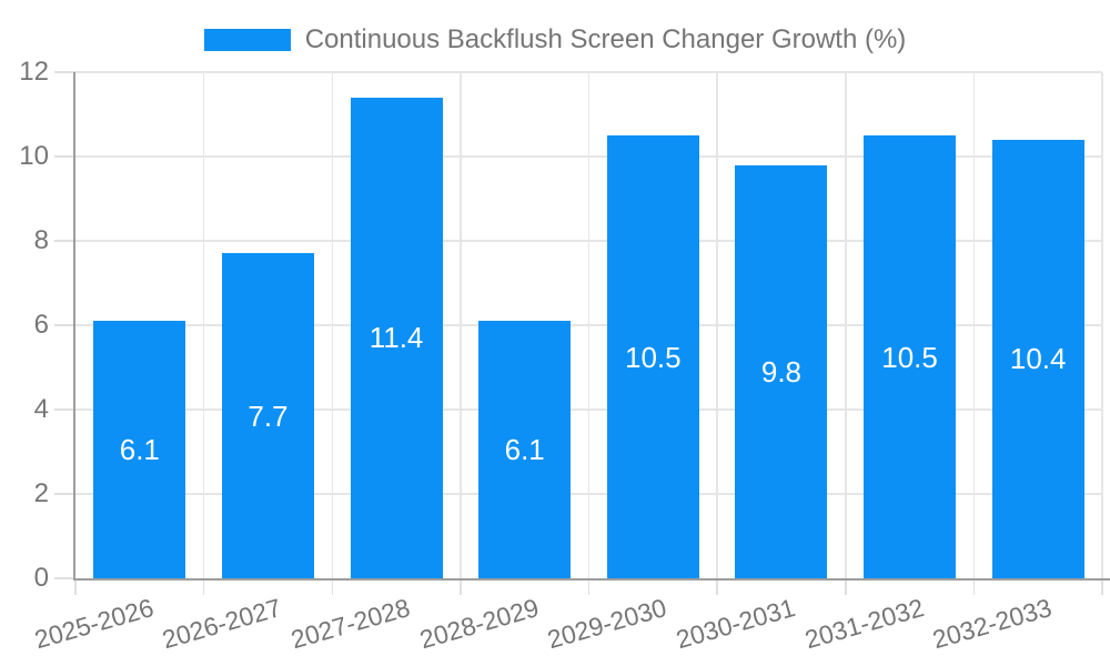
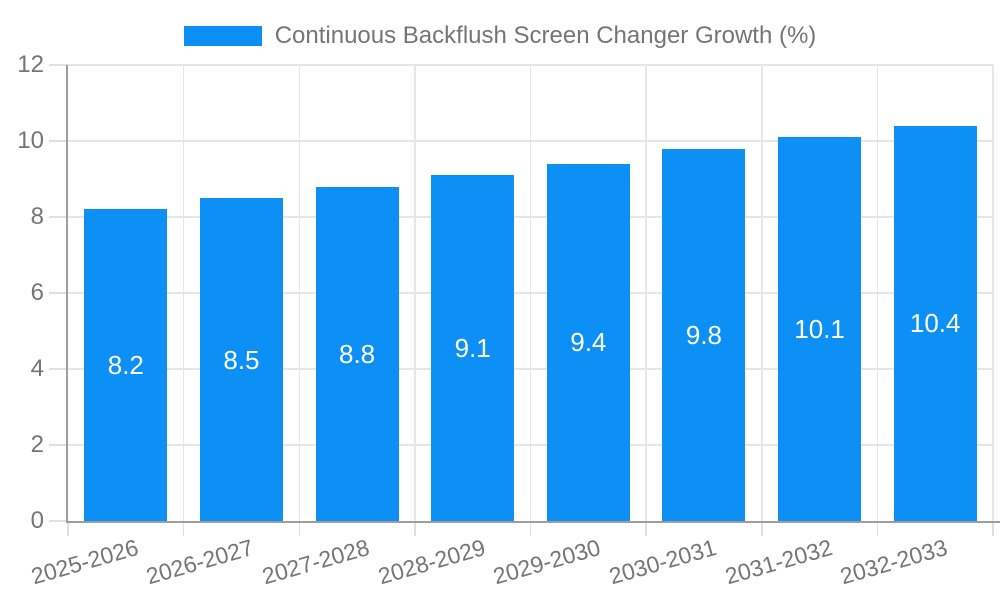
2025-2026: 6.1 -> 8.2
2026-2027: 7.7 -> 8.5
2027-2028: 11.4 -> 8.8
2028-2029: 6.1 -> 9.1
2029-2030: 10.5 -> 9.4
2031-2032: 10.5 -> 10.1
